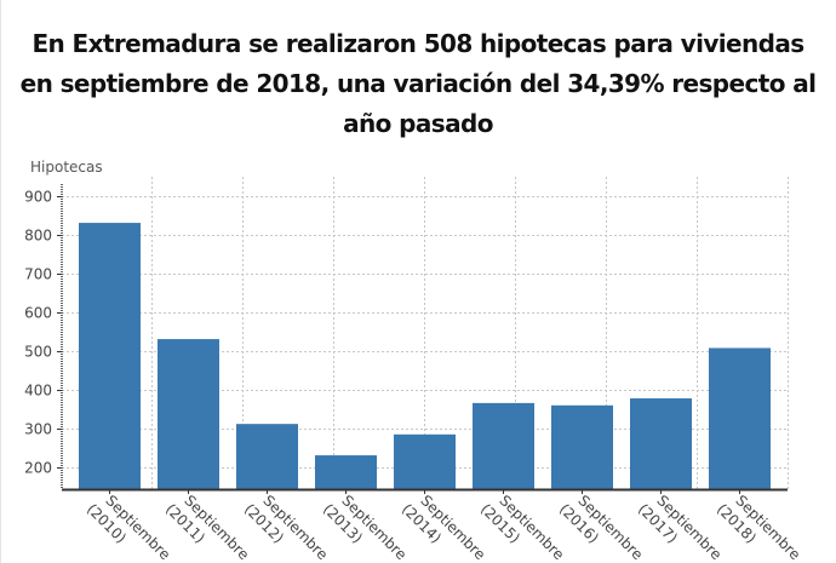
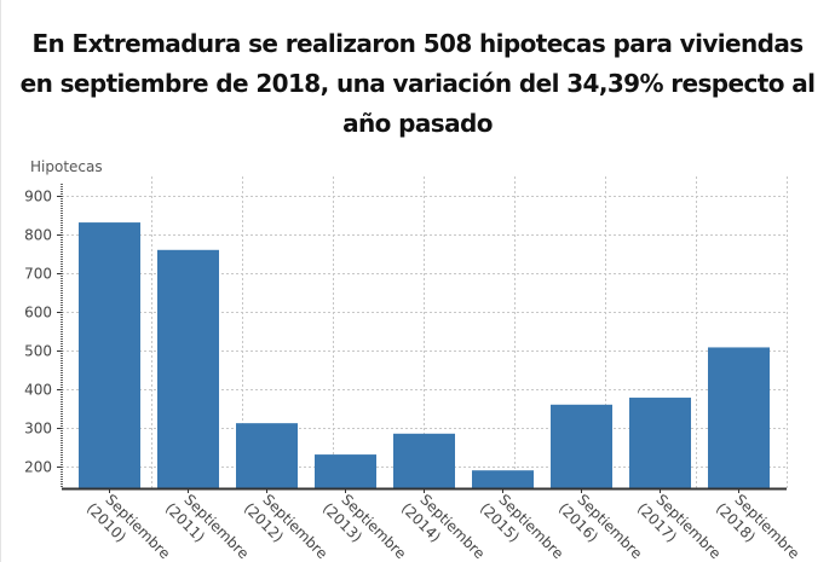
Septiembre (2011): 530 -> 760
Septiembre (2015): 370 -> 190
